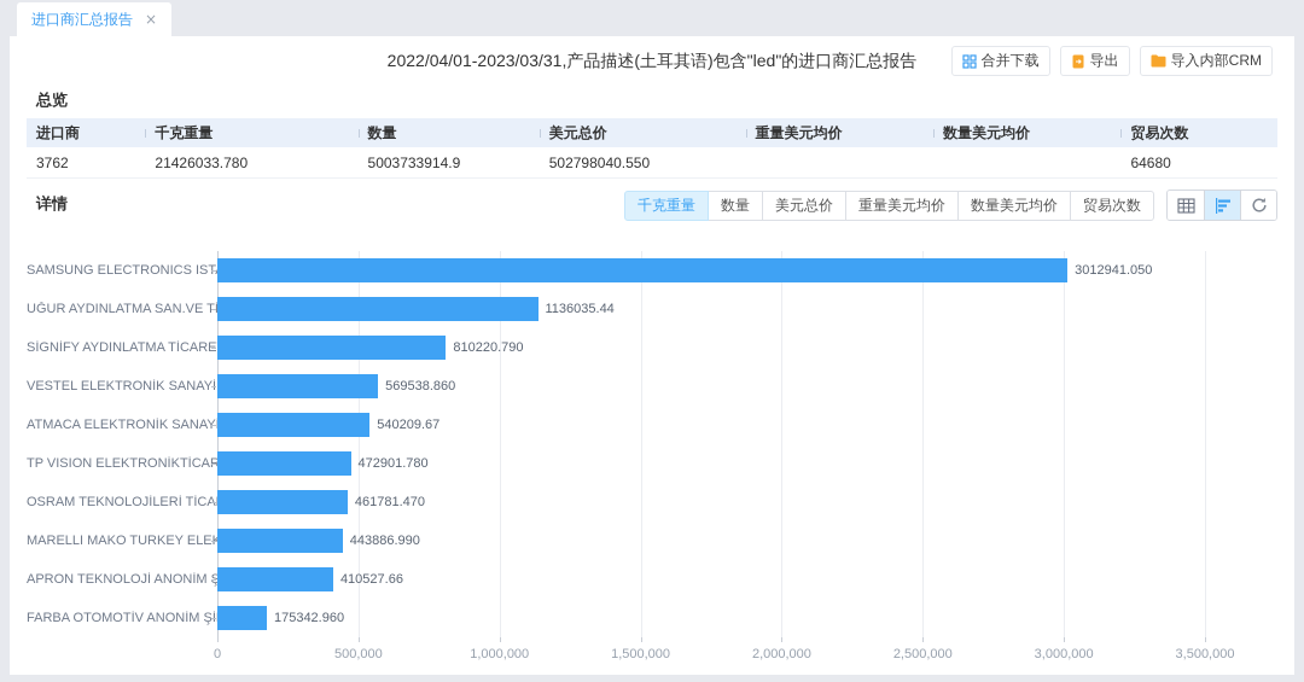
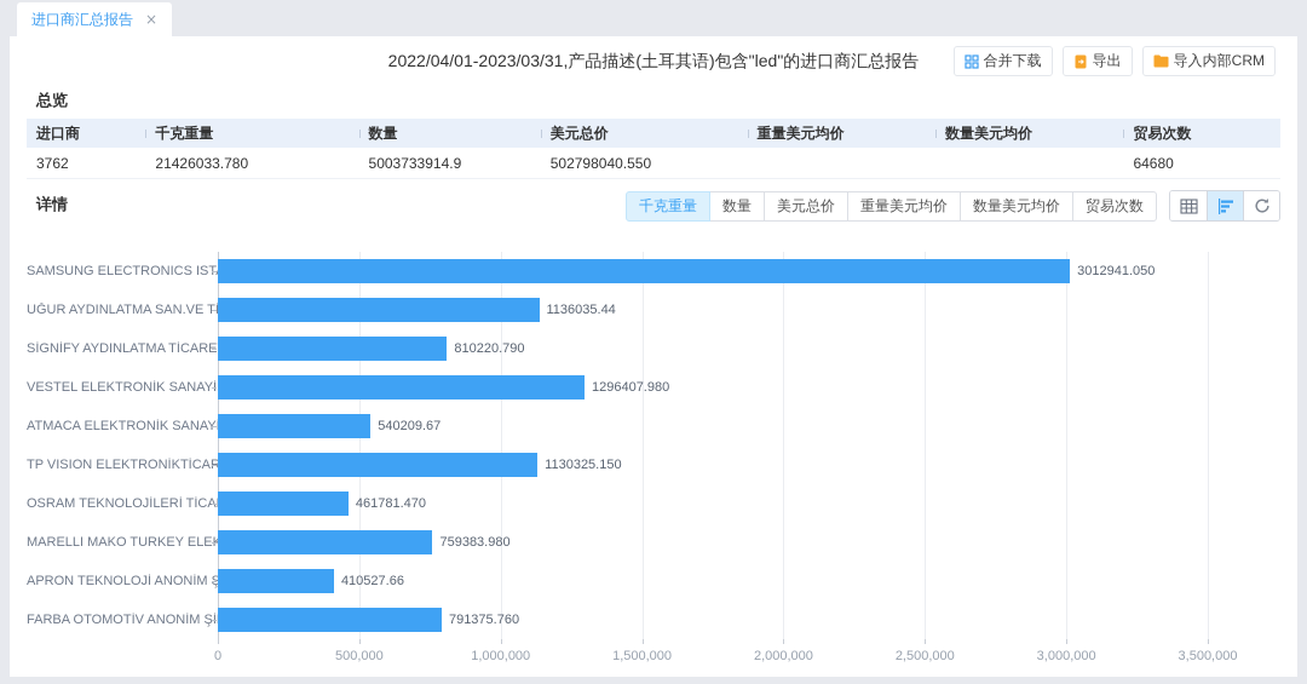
VESTEL ELEKTRONİK SANAYİ VE Tİ...: 569538.860 -> 1296407.980
TP VISION ELEKTRONİKTİCARET AN...: 472901.780 -> 1130325.150
MARELLI MAKO TURKEY ELEKTRİK S...: 443886.990 -> 759383.980
FARBA OTOMOTİV ANONİM ŞİRKETİ: 175342.960 -> 791375.760
